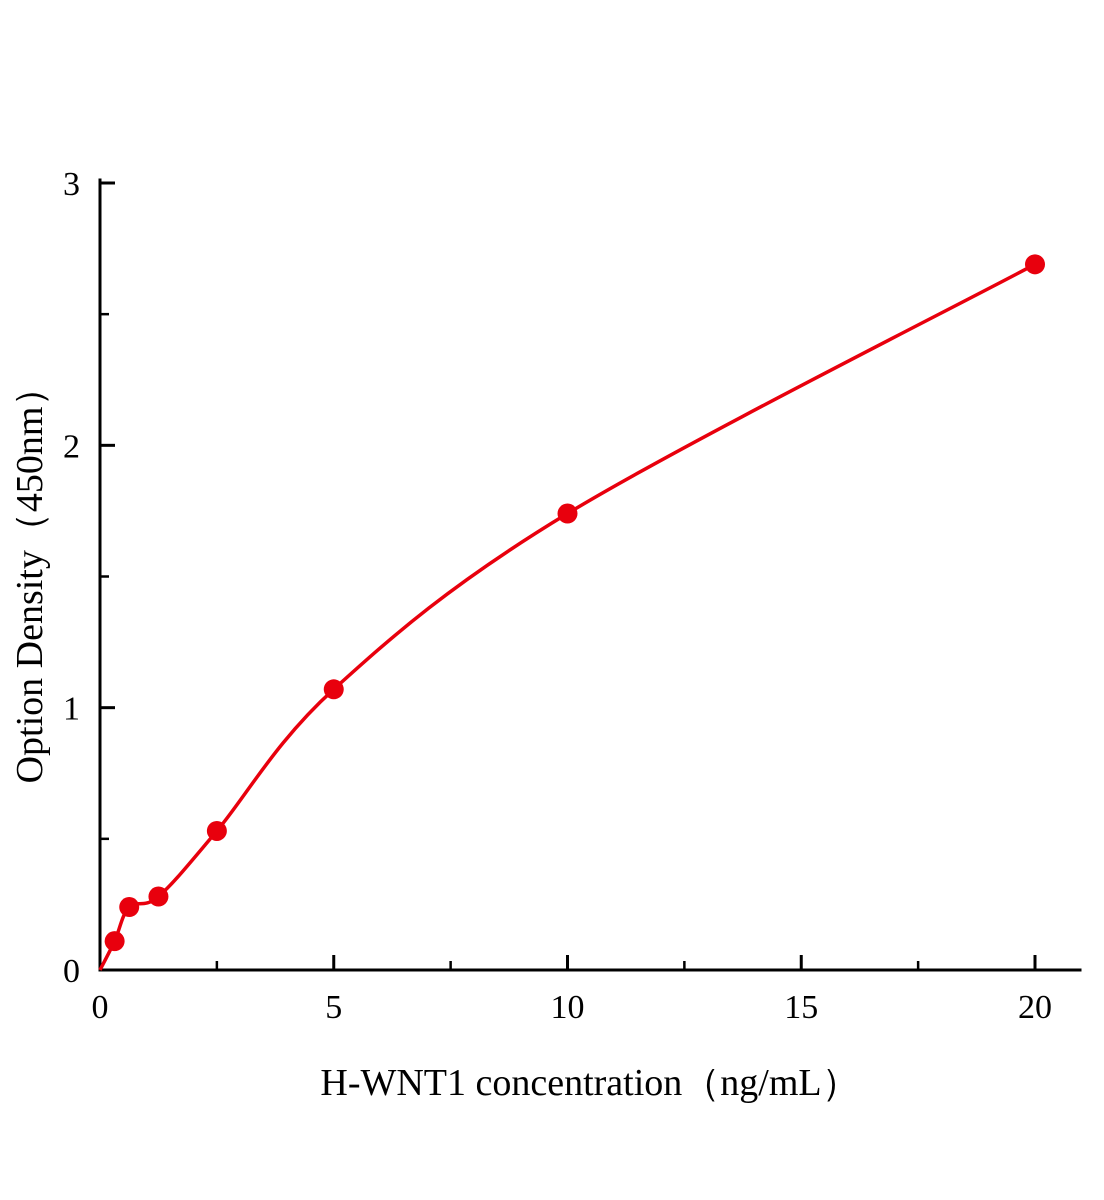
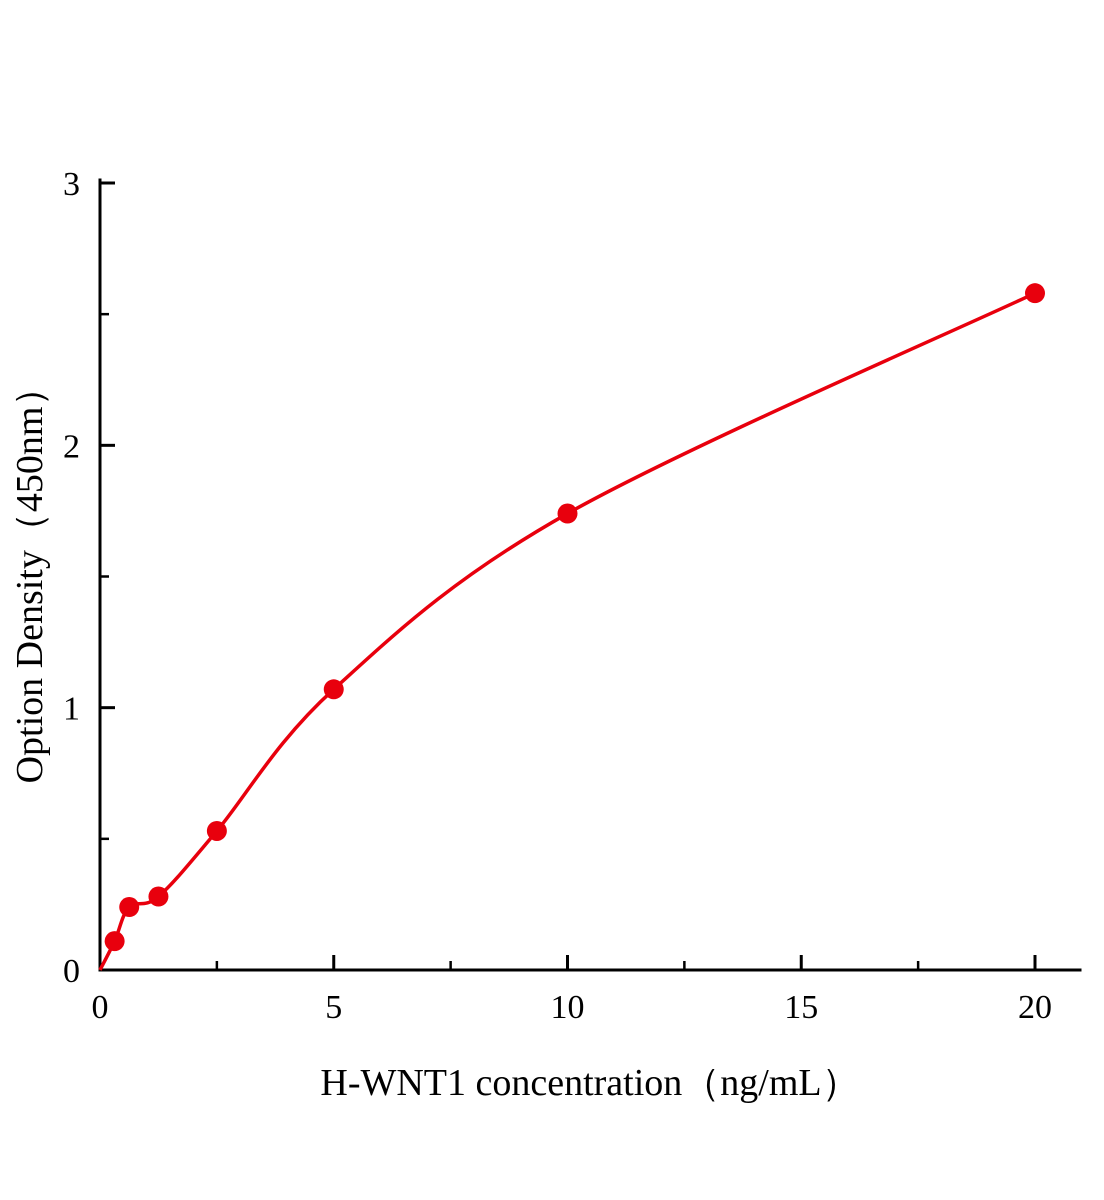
20: 2.69 -> 2.58
